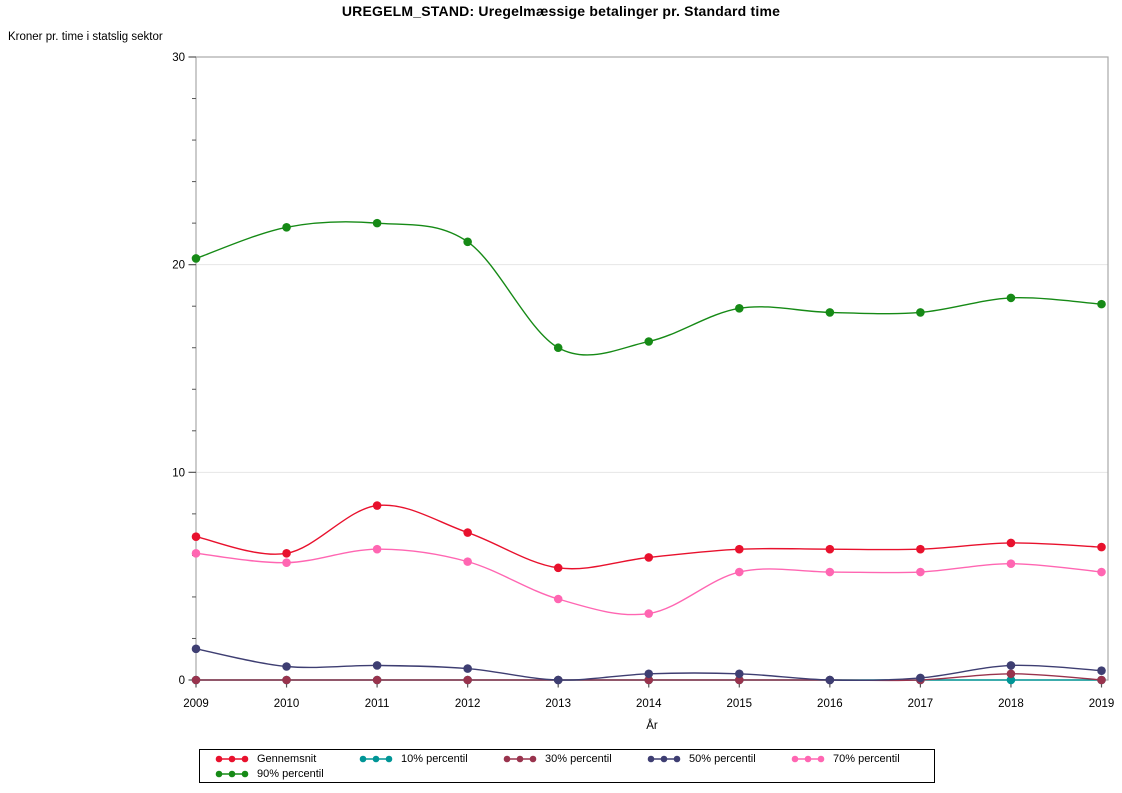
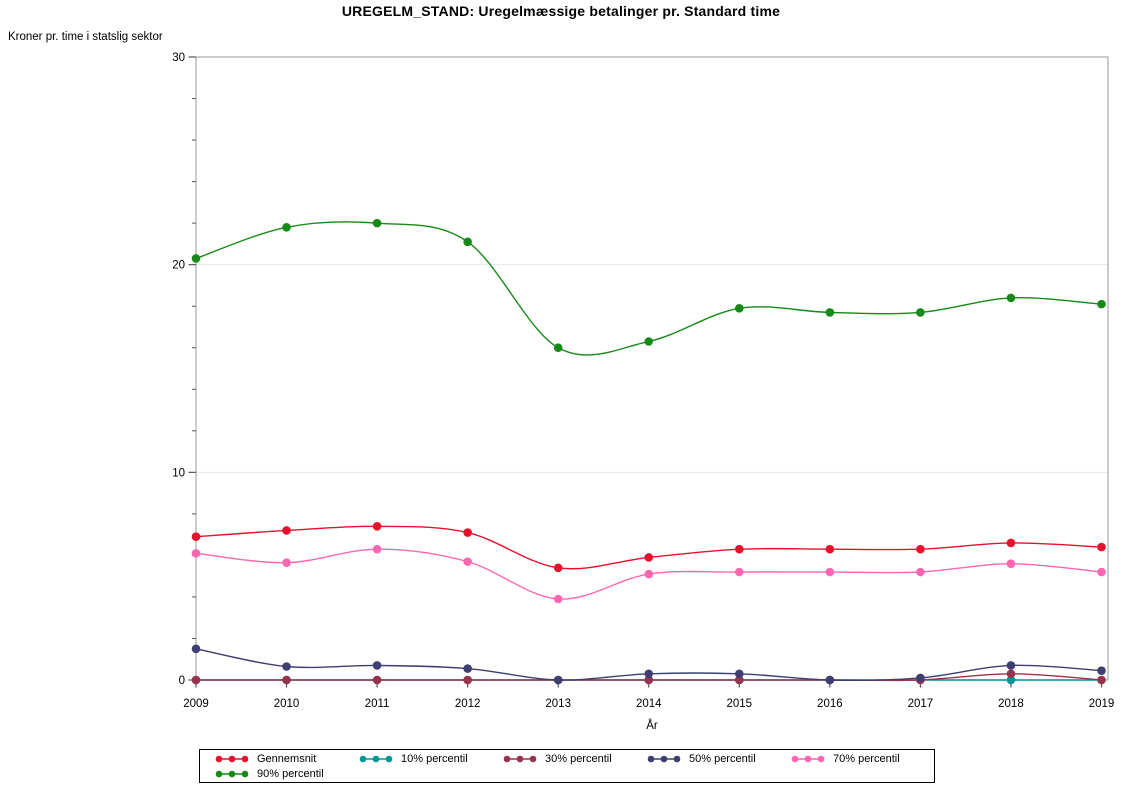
Gennemsnit/2010: 6.1 -> 7.2
Gennemsnit/2011: 8.4 -> 7.4
70% percentil/2014: 3.2 -> 5.1
